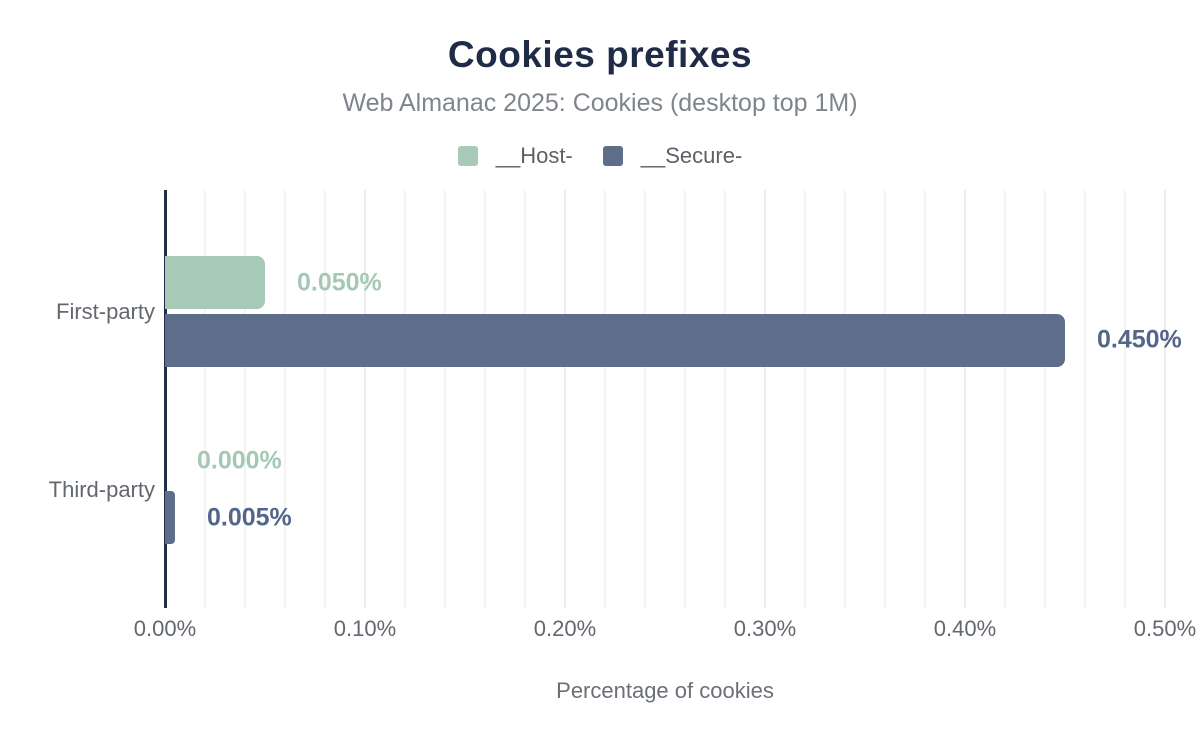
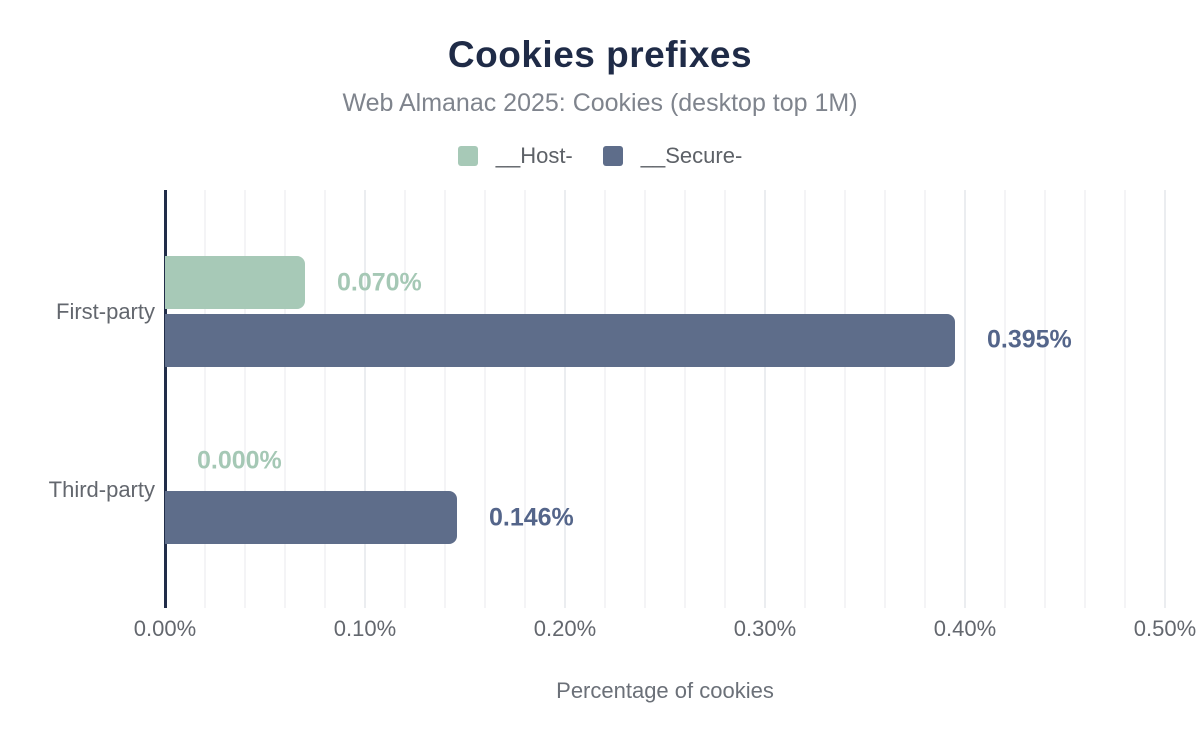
__Host-/First-party: 0.050% -> 0.070%
__Secure-/First-party: 0.450% -> 0.395%
__Secure-/Third-party: 0.005% -> 0.146%
